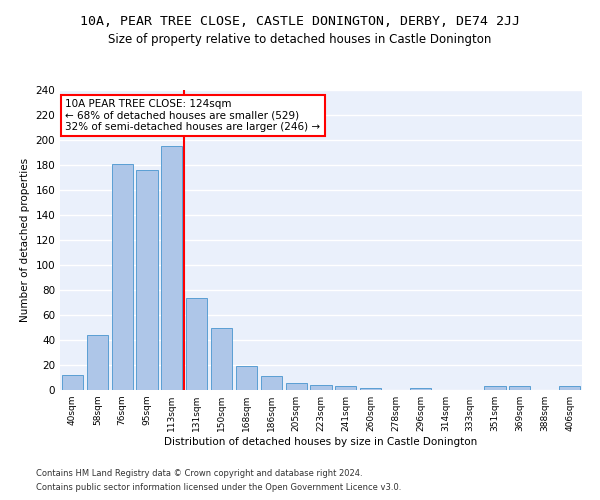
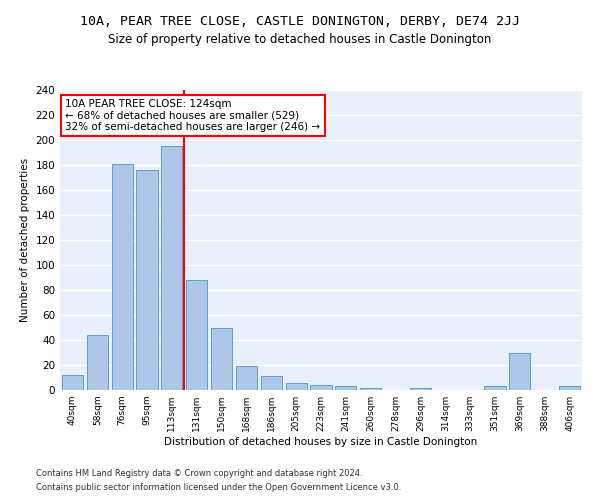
131sqm: 74 -> 88
369sqm: 3 -> 30
